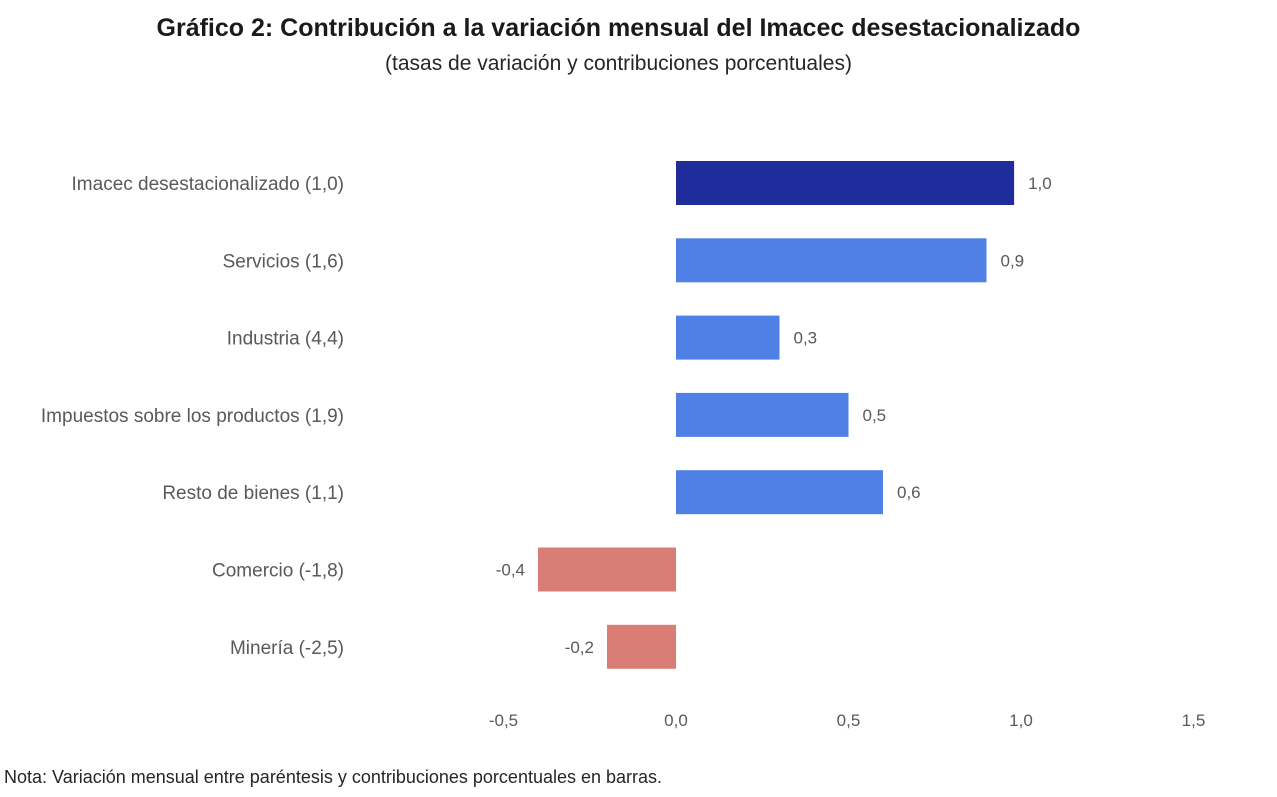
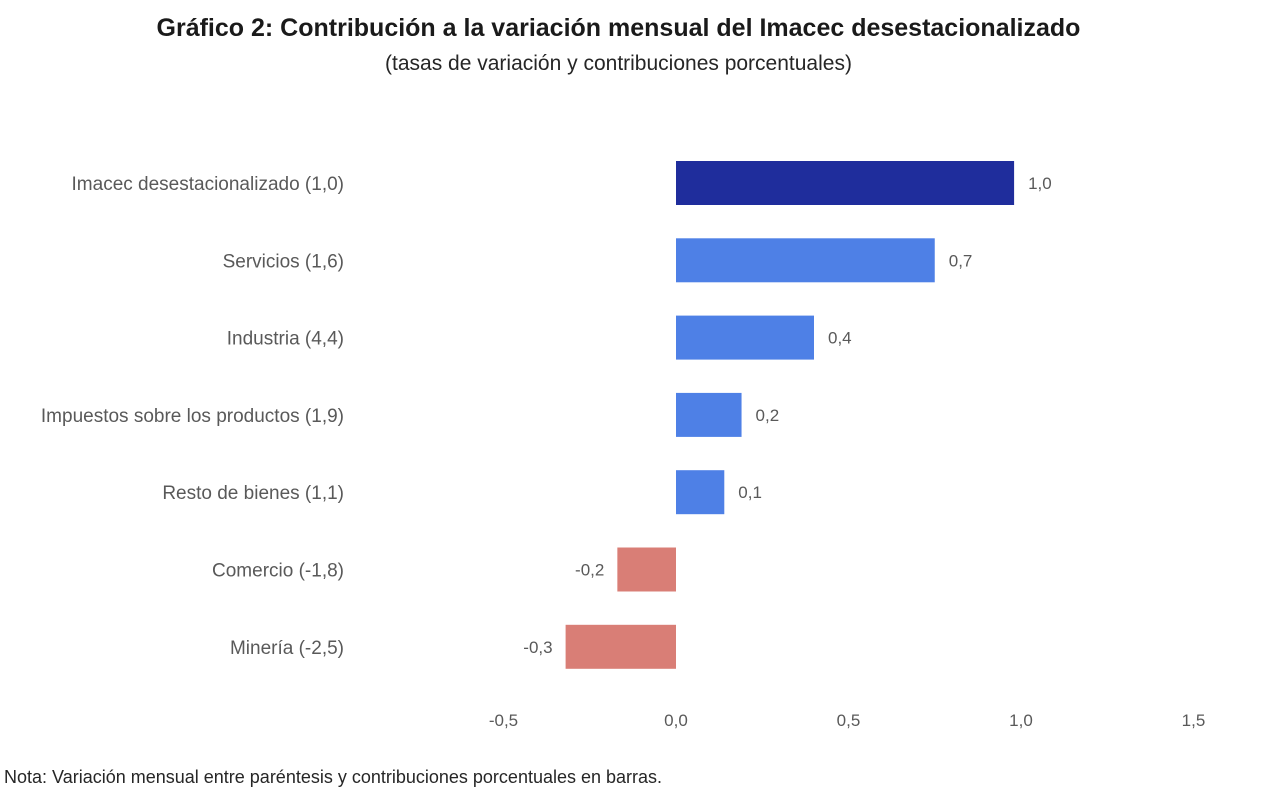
Servicios (1,6): 0,9 -> 0,7
Industria (4,4): 0,3 -> 0,4
Impuestos sobre los productos (1,9): 0,5 -> 0,2
Resto de bienes (1,1): 0,6 -> 0,1
Comercio (-1,8): -0,4 -> -0,2
Minería (-2,5): -0,2 -> -0,3
